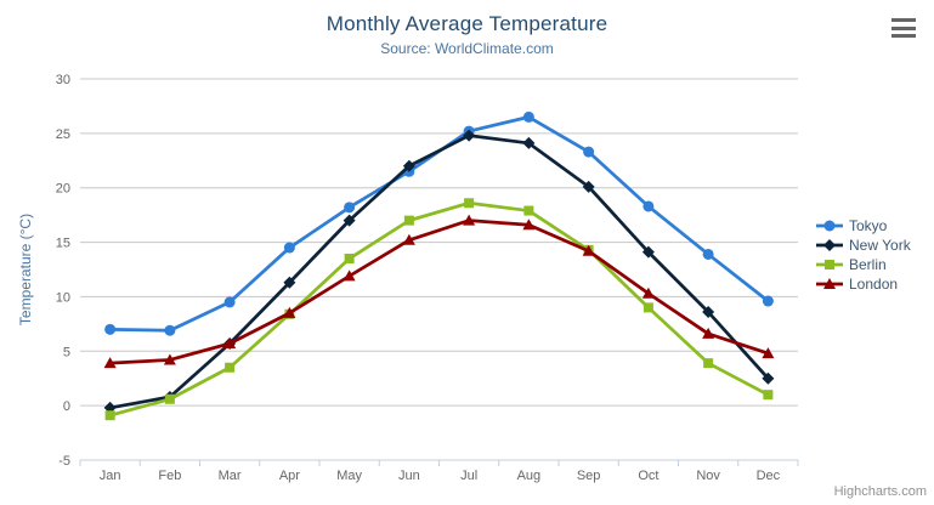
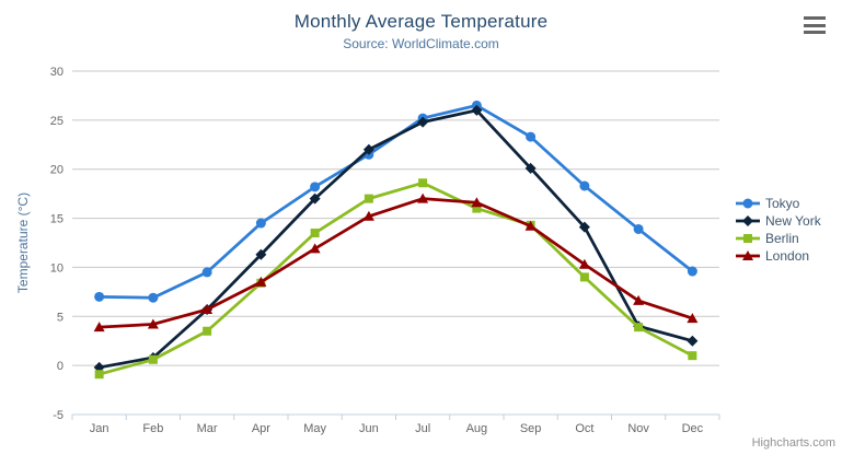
New York/Aug: 24 -> 26
Berlin/Aug: 18 -> 16
New York/Nov: 9 -> 4
